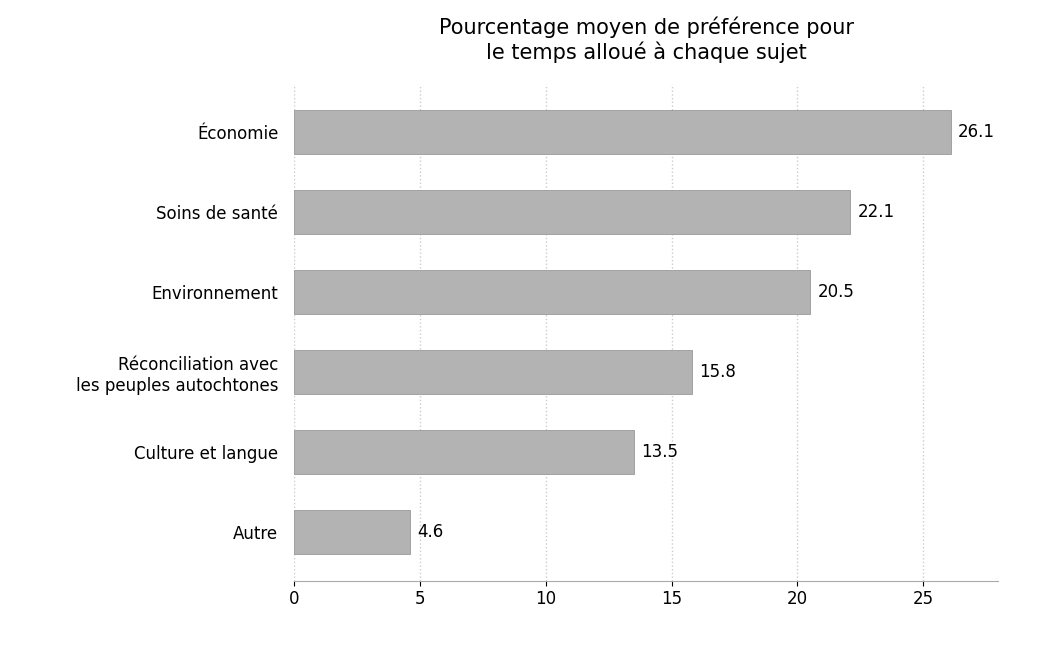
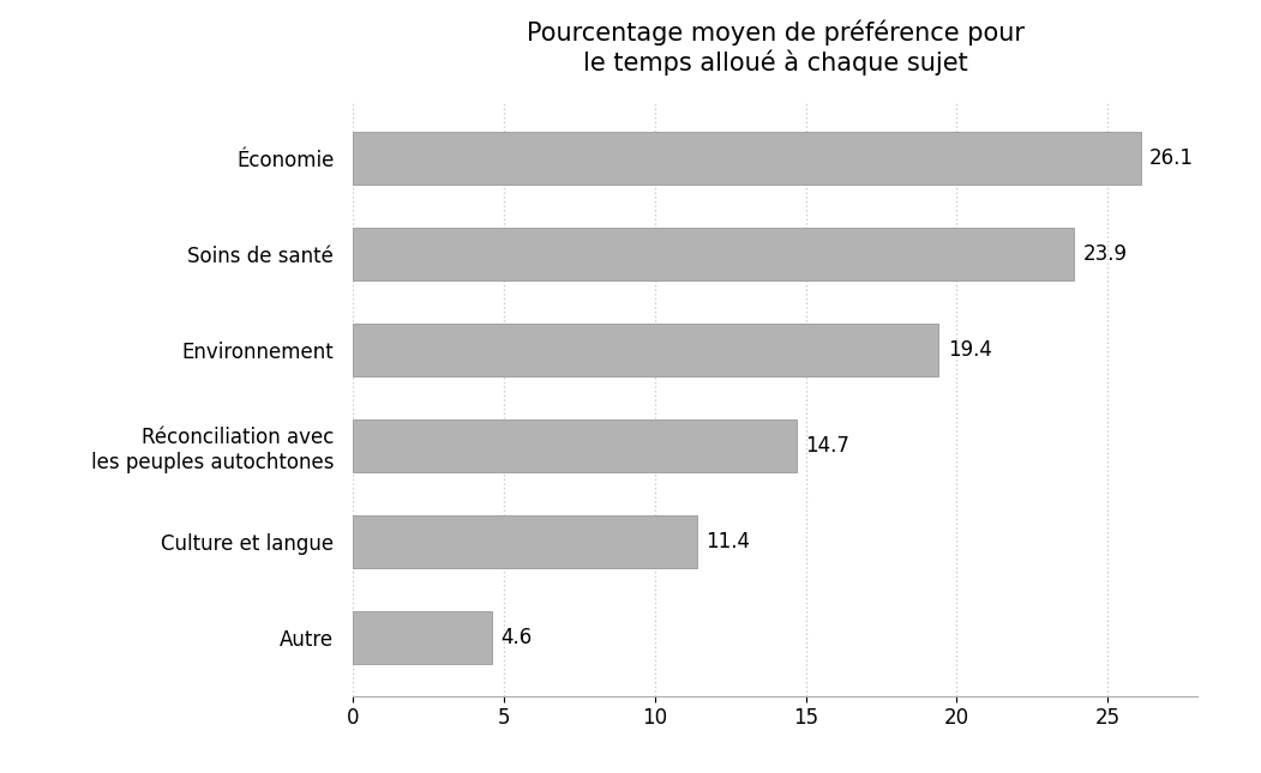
Soins de santé: 22.1 -> 23.9
Environnement: 20.5 -> 19.4
Réconciliation avec les peuples autochtones: 15.8 -> 14.7
Culture et langue: 13.5 -> 11.4
